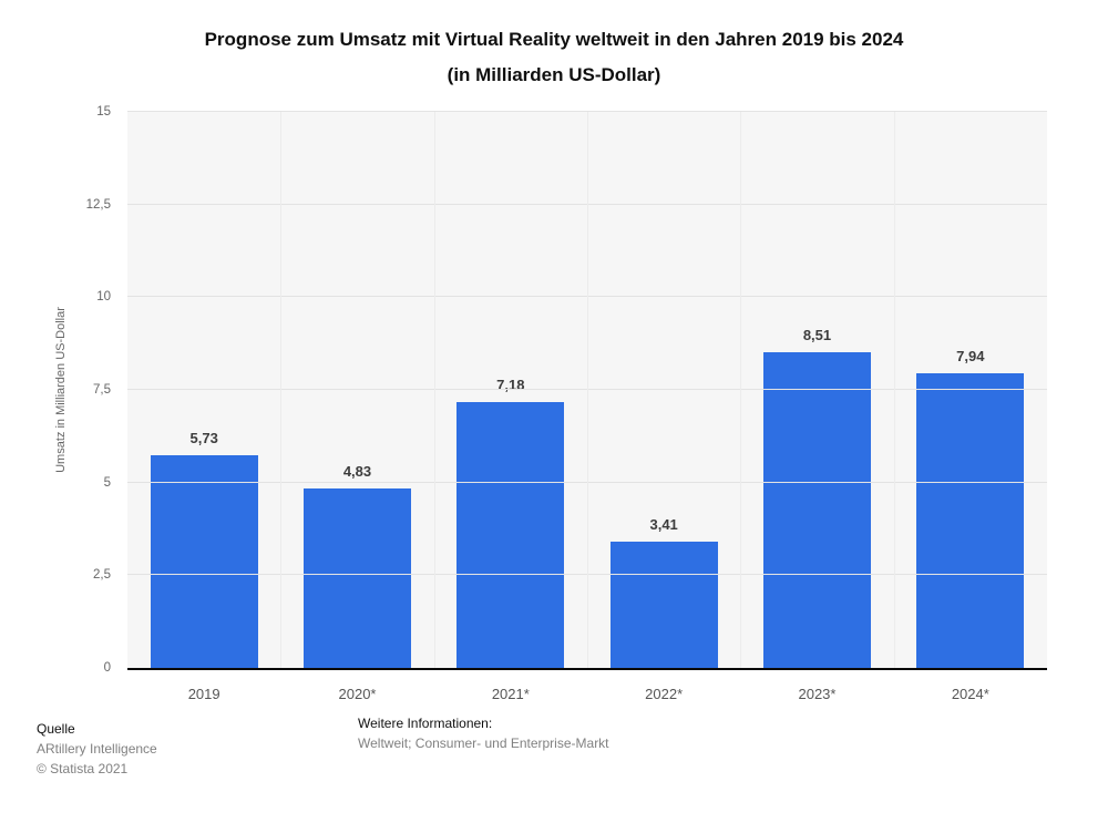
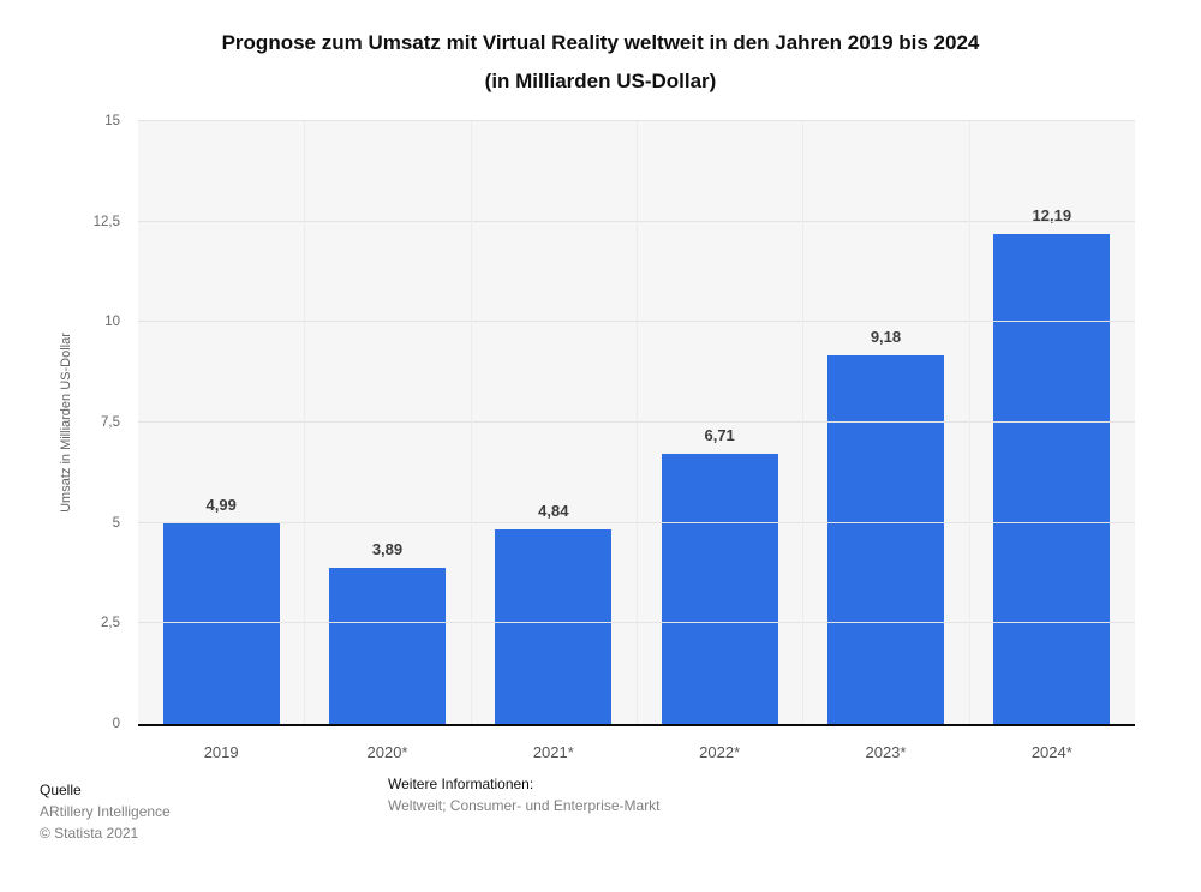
2019: 5,73 -> 4,99
2020*: 4,83 -> 3,89
2021*: 7,18 -> 4,84
2022*: 3,41 -> 6,71
2023*: 8,51 -> 9,18
2024*: 7,94 -> 12,19
